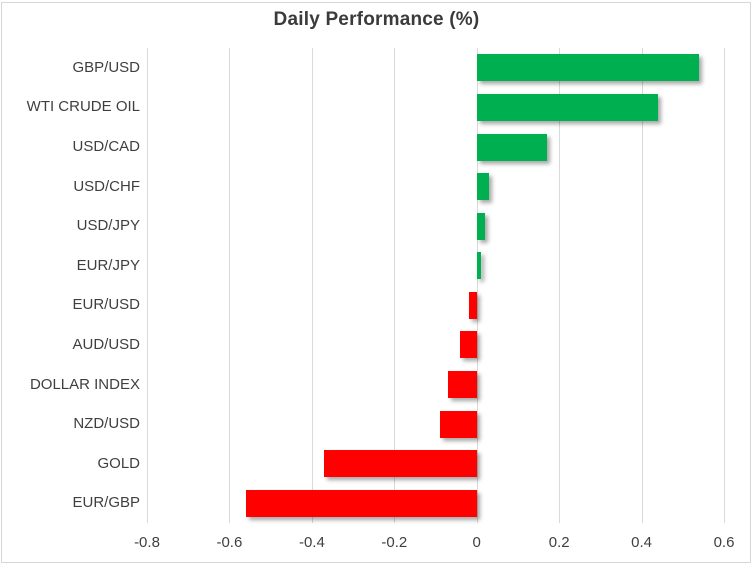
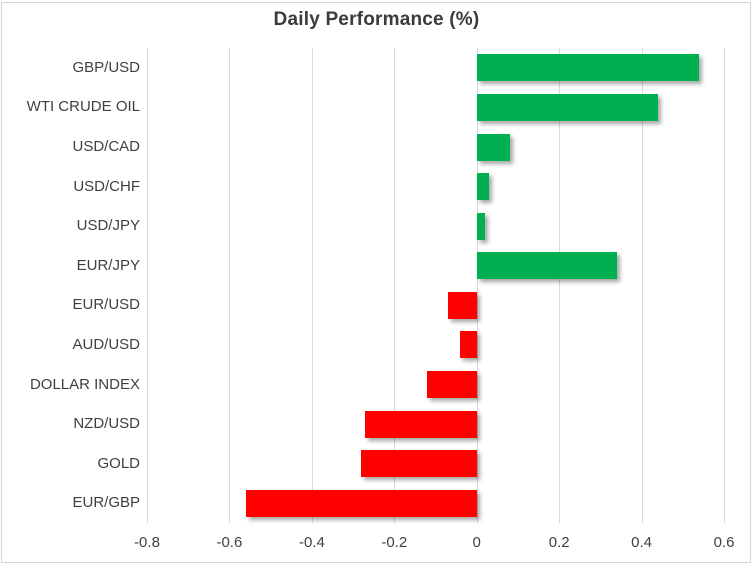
USD/CAD: 0.17 -> 0.08
EUR/JPY: 0.01 -> 0.34
EUR/USD: -0.02 -> -0.07
DOLLAR INDEX: -0.07 -> -0.12
NZD/USD: -0.09 -> -0.27
GOLD: -0.37 -> -0.28
